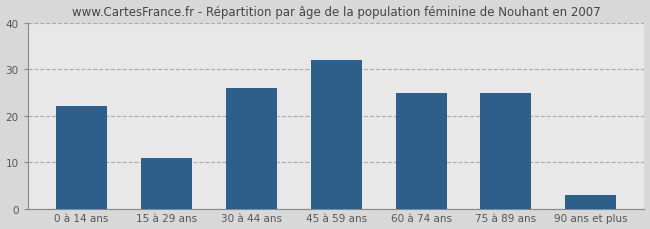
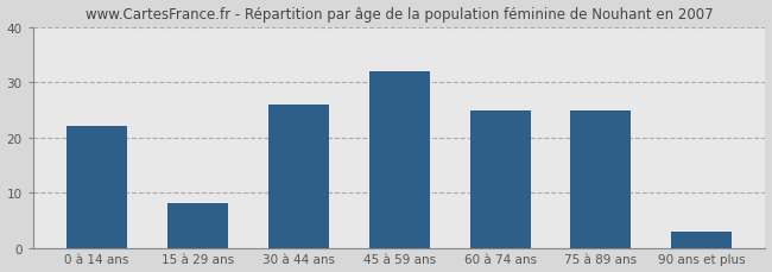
15 à 29 ans: 11 -> 8
